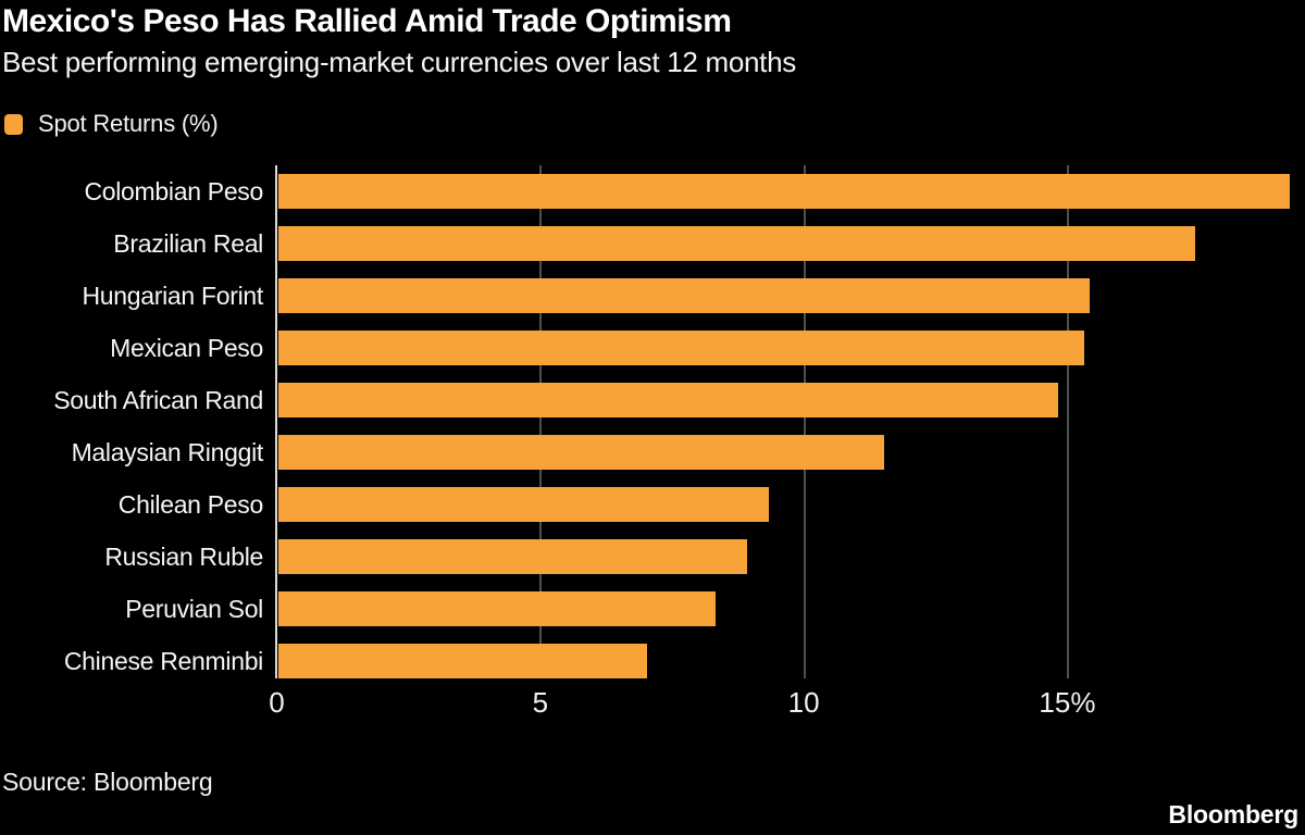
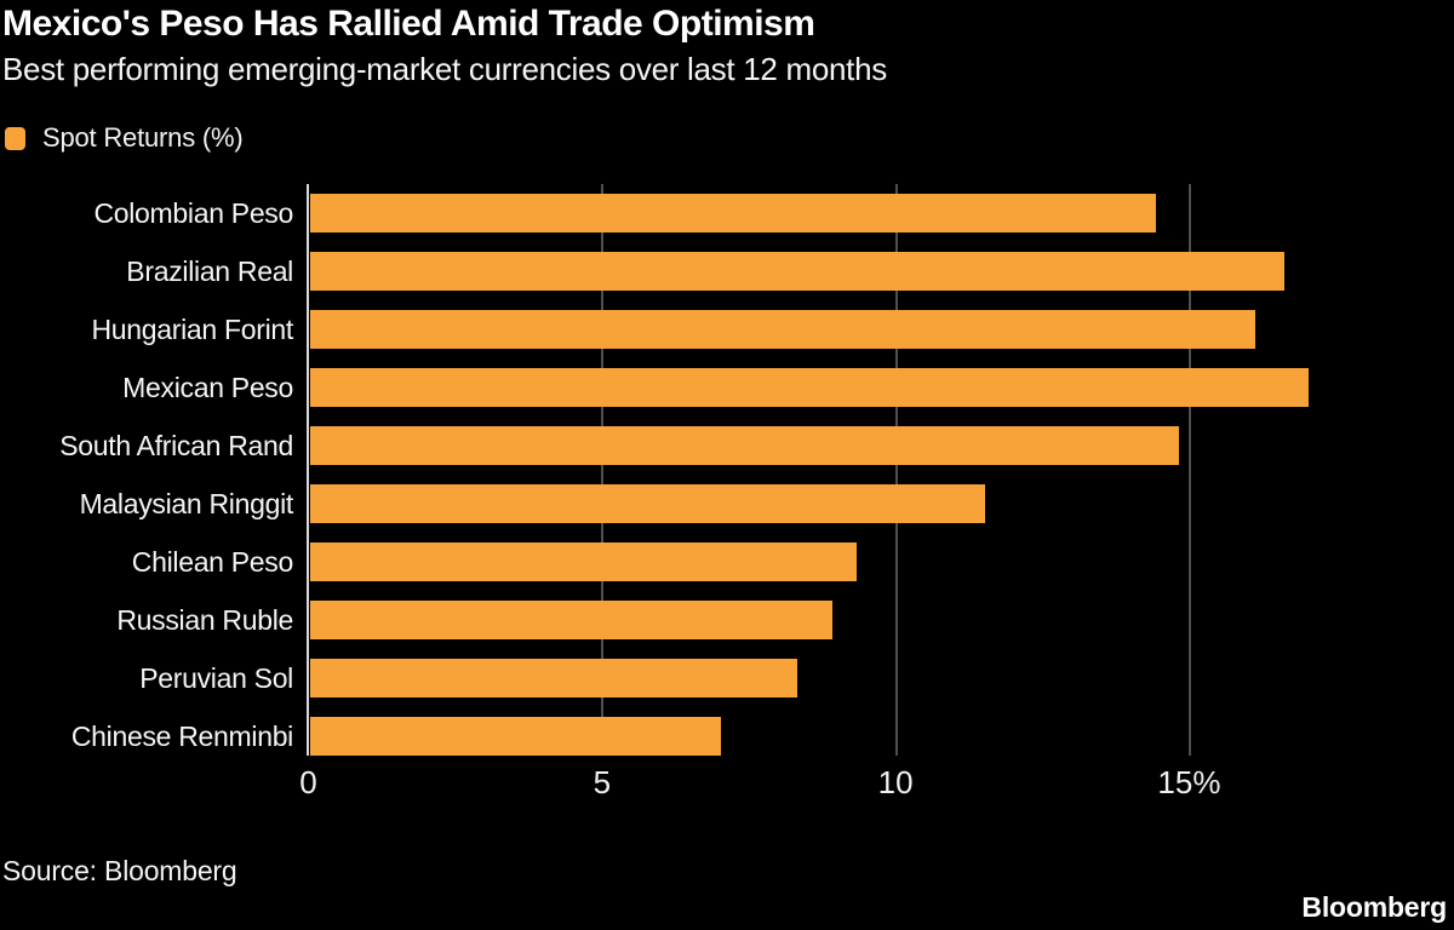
Colombian Peso: 19.2% -> 14.4%
Brazilian Real: 17.4% -> 16.6%
Hungarian Forint: 15.4% -> 16.1%
Mexican Peso: 15.3% -> 17.0%
